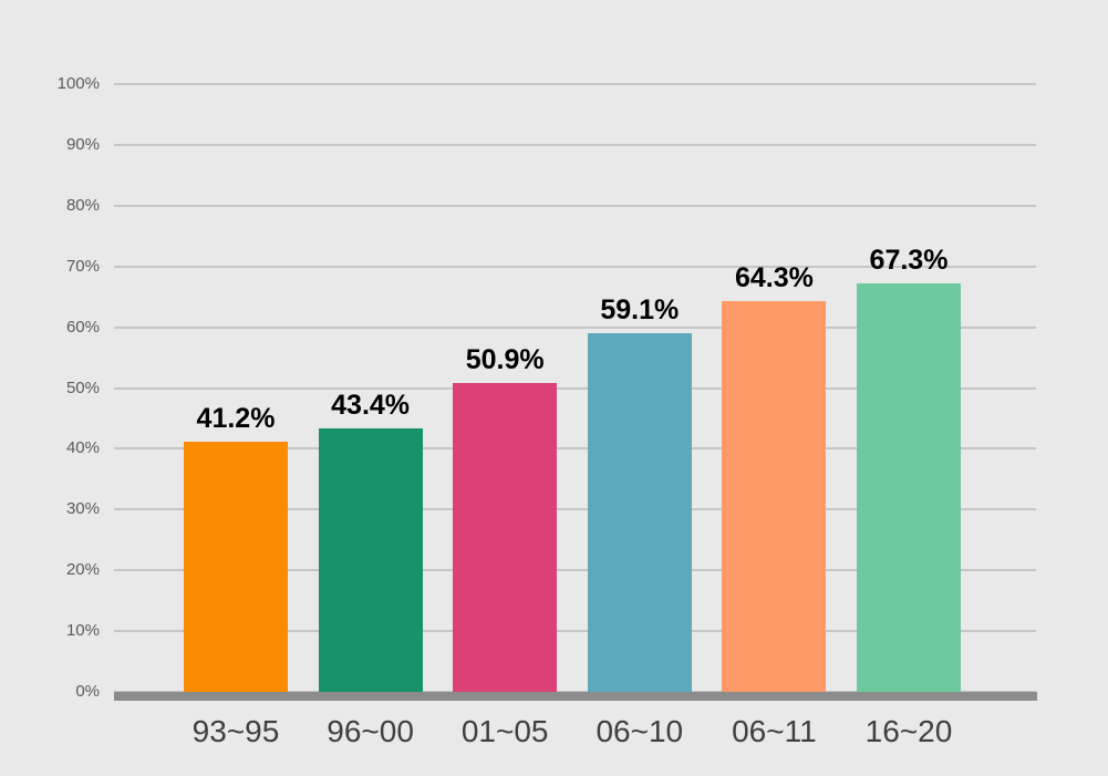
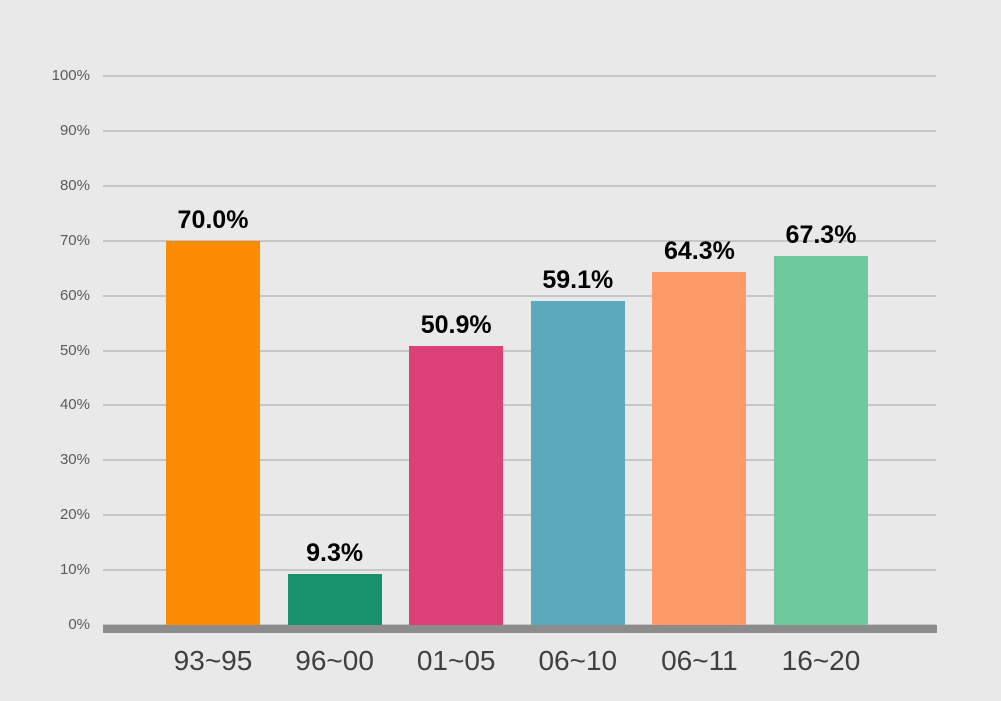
93~95: 41.2% -> 70.0%
96~00: 43.4% -> 9.3%
